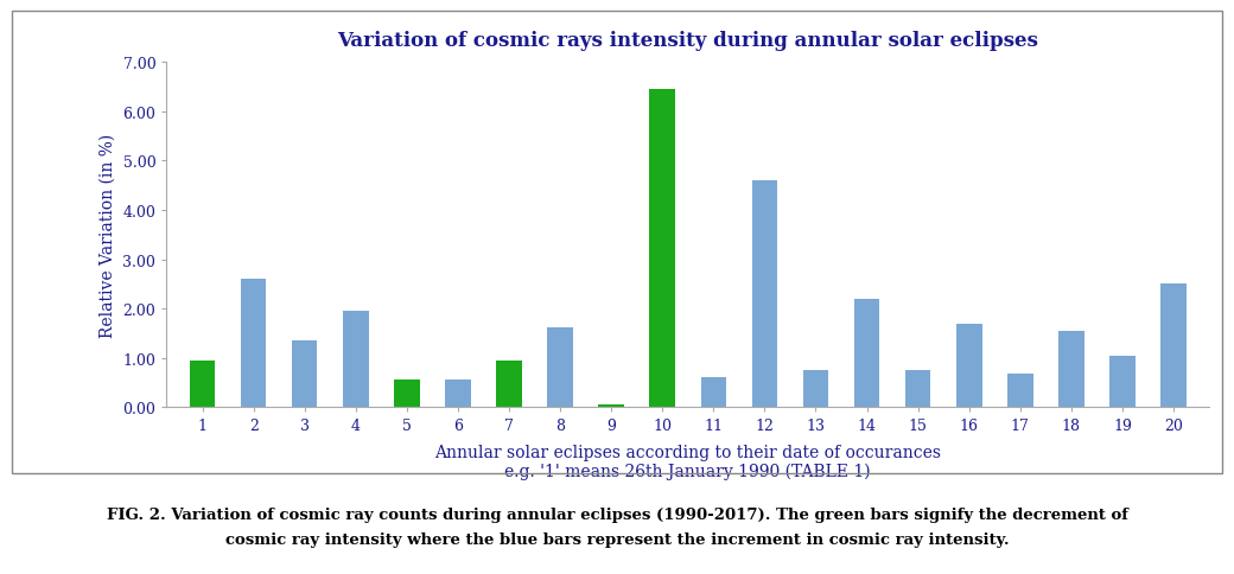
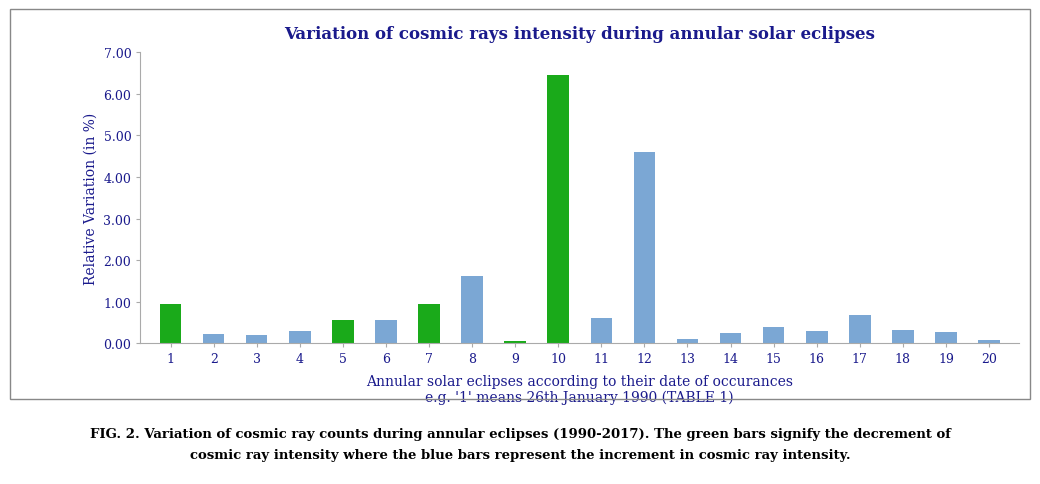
2: 2.60 -> 0.22
3: 1.35 -> 0.20
4: 1.95 -> 0.30
13: 0.75 -> 0.10
14: 2.20 -> 0.25
15: 0.75 -> 0.40
16: 1.70 -> 0.30
18: 1.55 -> 0.32
19: 1.05 -> 0.27
20: 2.50 -> 0.07
